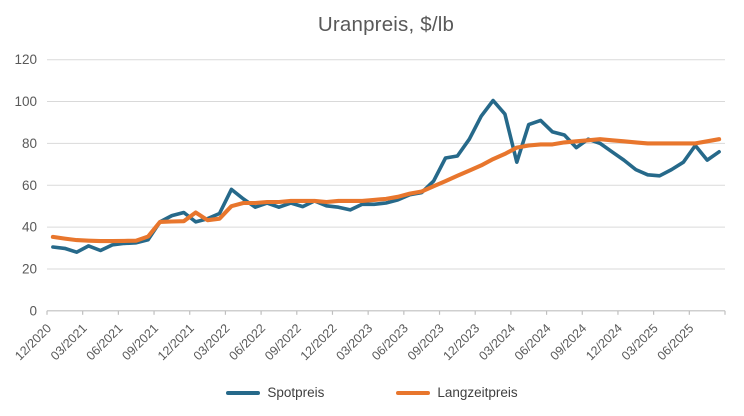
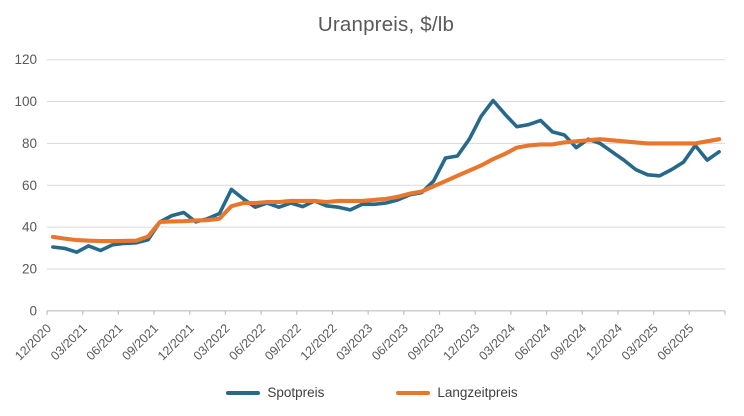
Langzeitpreis/12/2021: 47 -> 43
Spotpreis/03/2024: 71 -> 88
